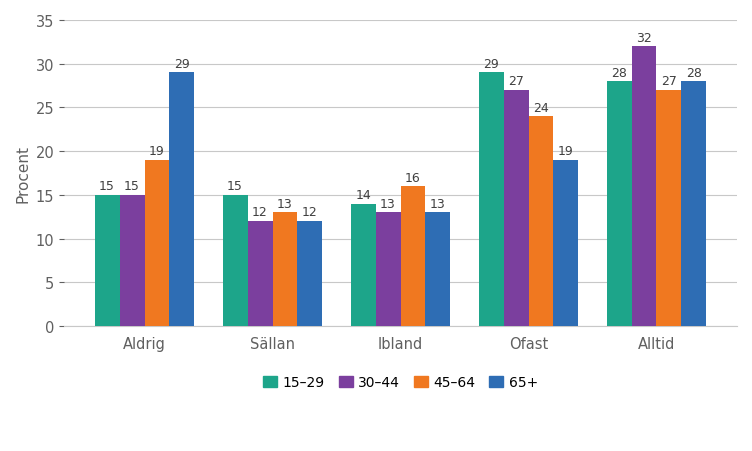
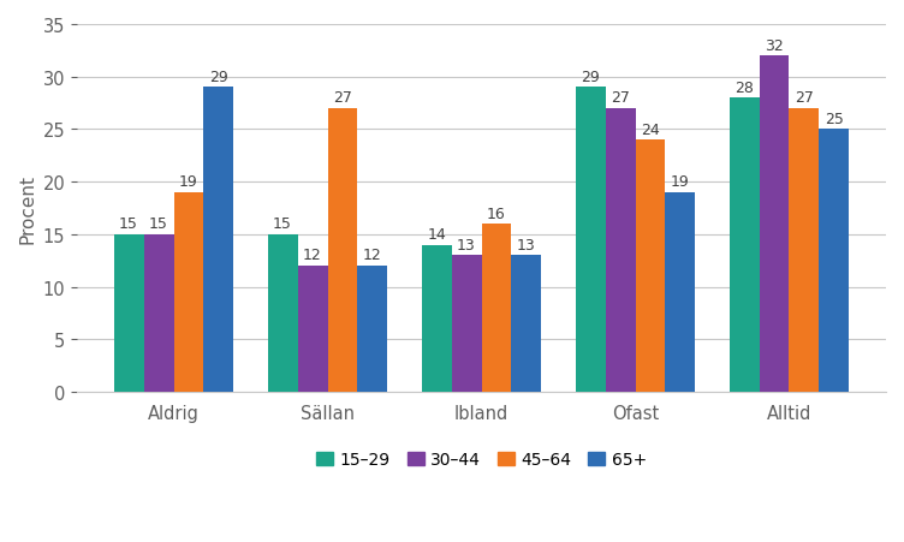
45–64/Sällan: 13 -> 27
65+/Alltid: 28 -> 25
